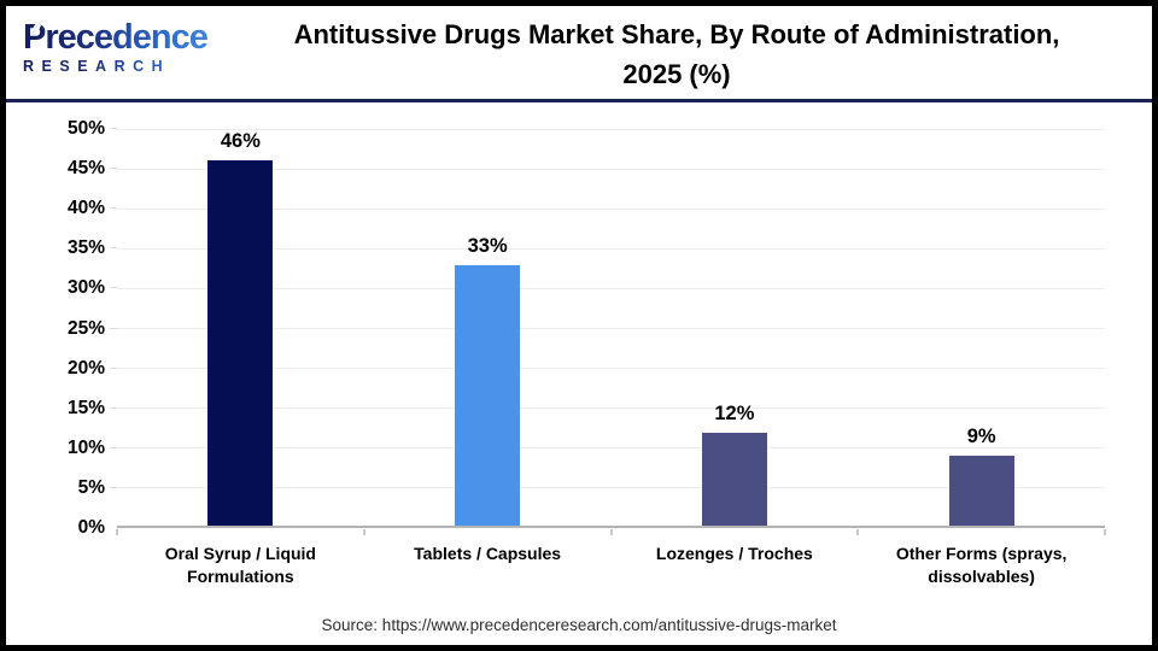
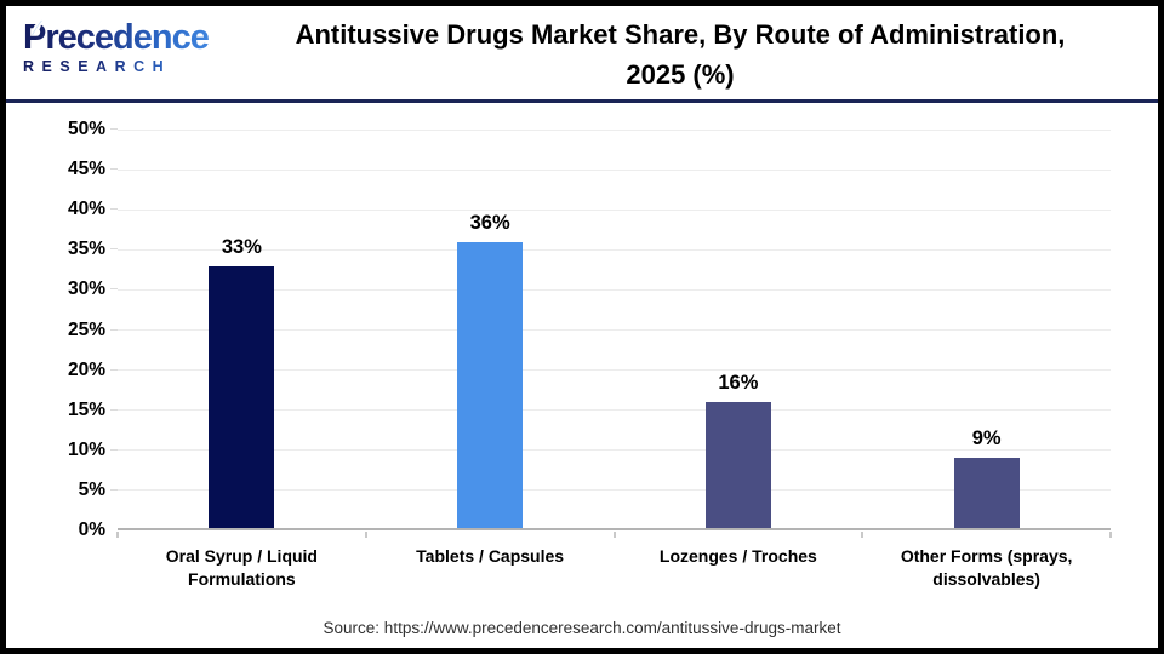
Oral Syrup / Liquid Formulations: 46% -> 33%
Tablets / Capsules: 33% -> 36%
Lozenges / Troches: 12% -> 16%
